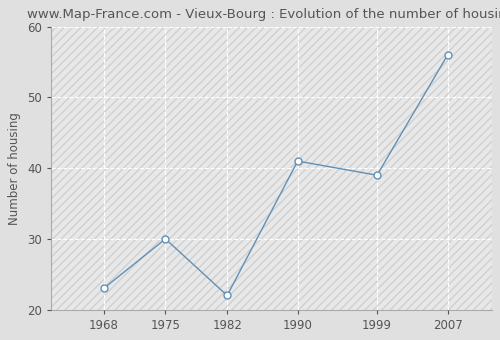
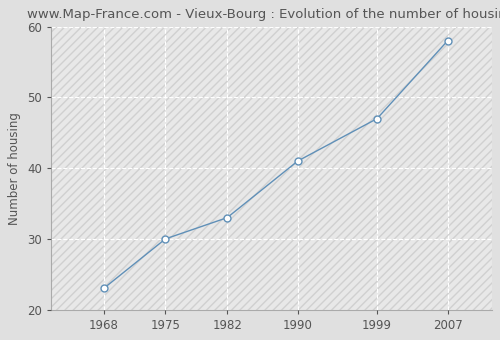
1982: 22 -> 33
1999: 39 -> 47
2007: 56 -> 58
